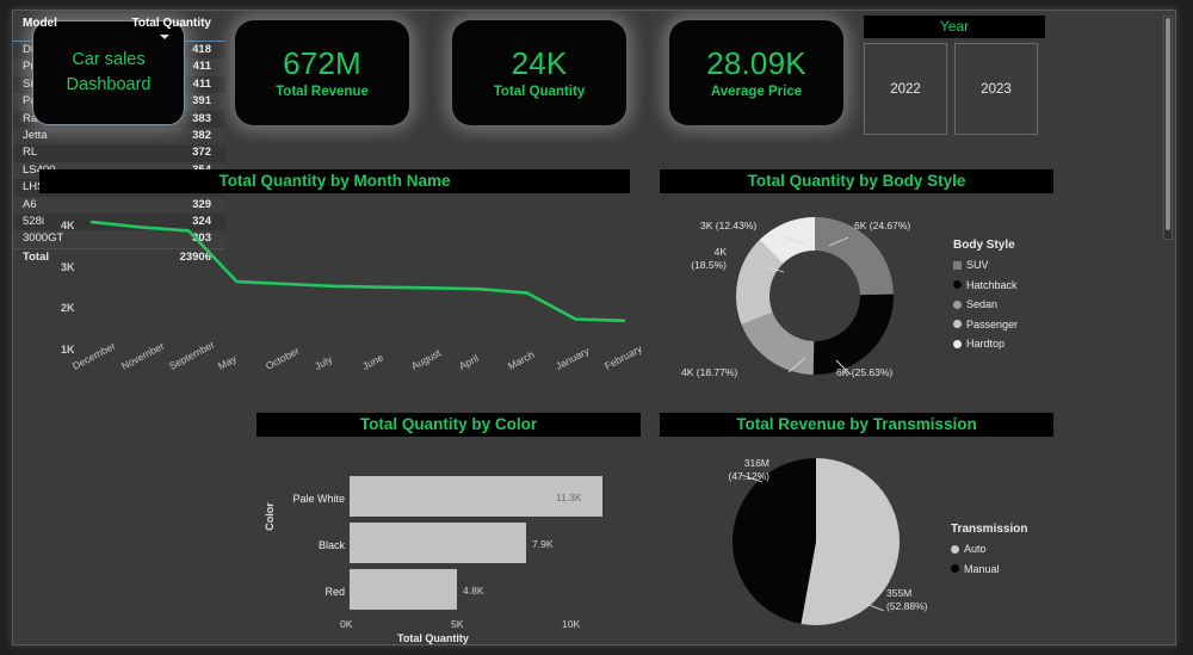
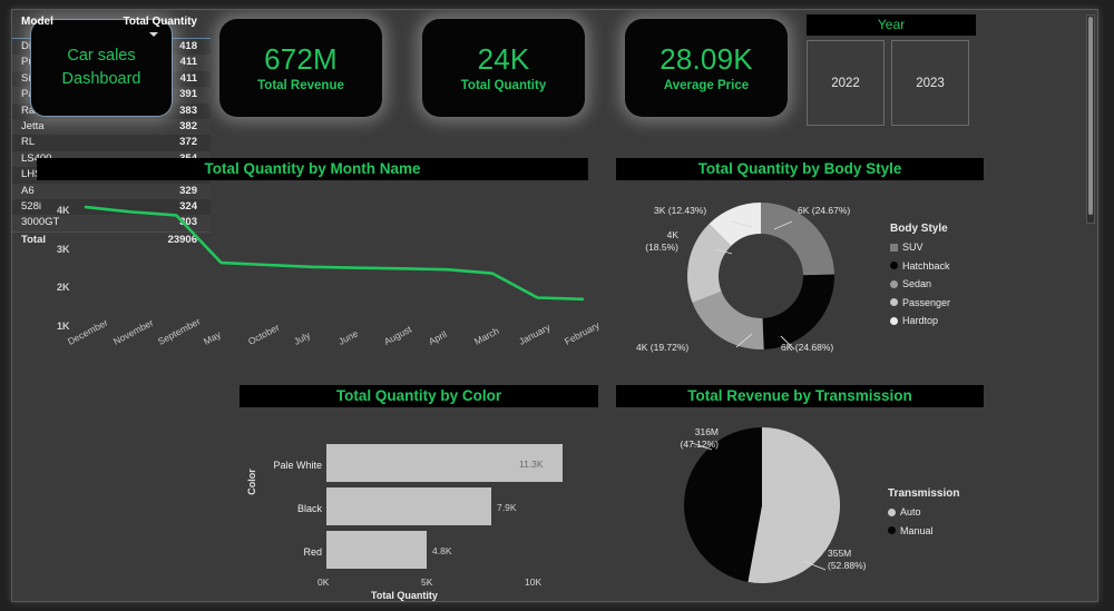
Total Quantity by Body Style/Hatchback: 25.63% -> 24.68%
Total Quantity by Body Style/Sedan: 18.77% -> 19.72%
